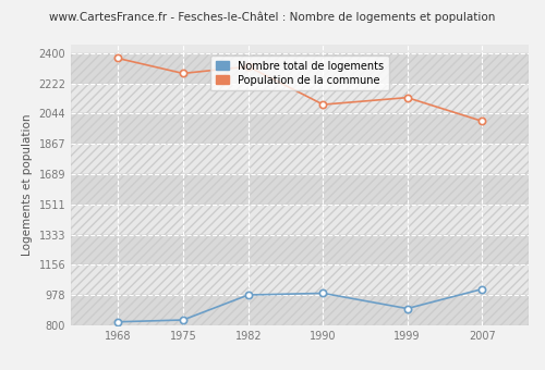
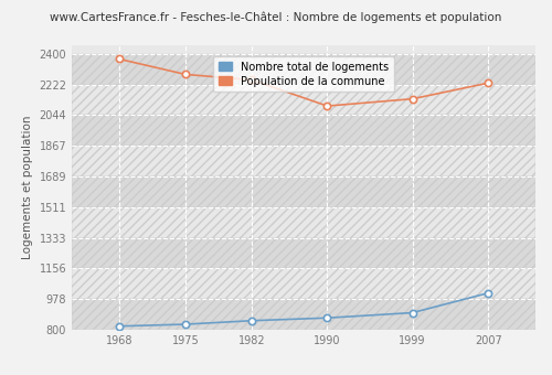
Nombre total de logements/1982: 980 -> 850
Population de la commune/1982: 2320 -> 2250
Nombre total de logements/1990: 990 -> 870
Population de la commune/2007: 2000 -> 2230
